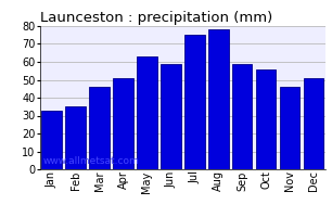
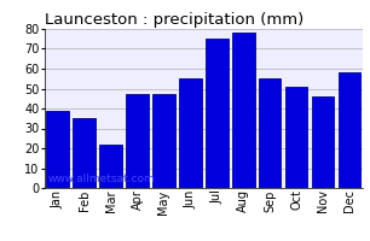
Jan: 33 -> 39
Mar: 46 -> 22
Apr: 51 -> 47
May: 63 -> 47
Jun: 59 -> 55
Sep: 59 -> 55
Oct: 56 -> 51
Dec: 51 -> 58
